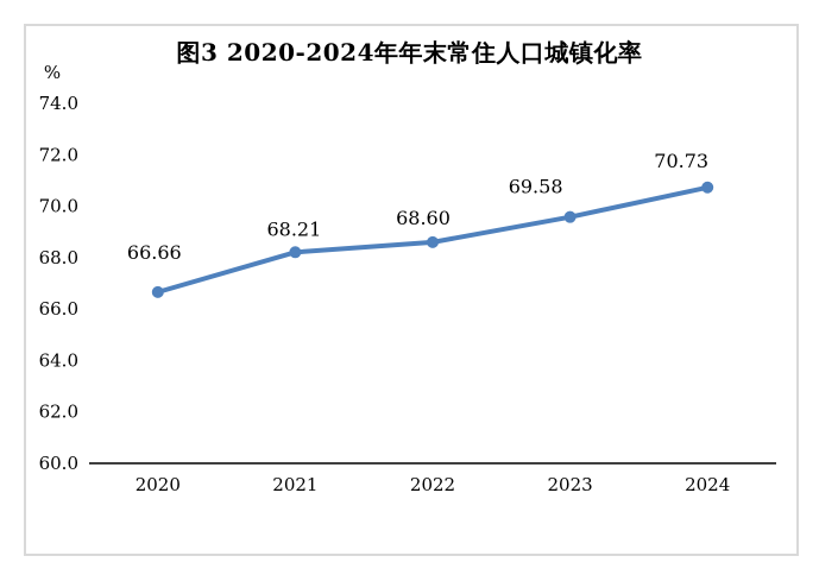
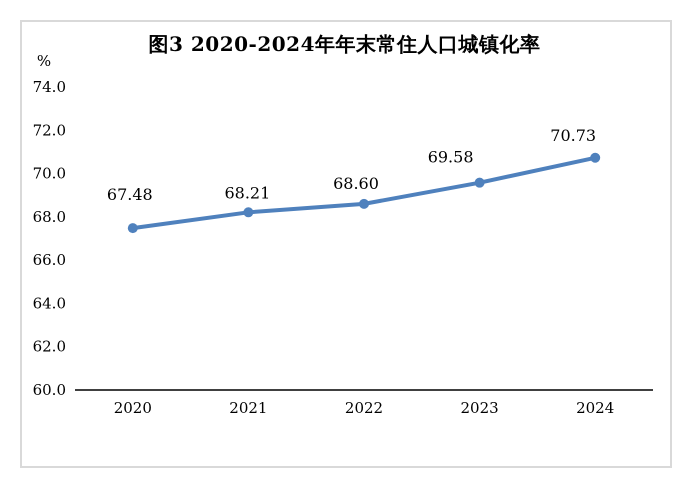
2020: 66.66 -> 67.48
